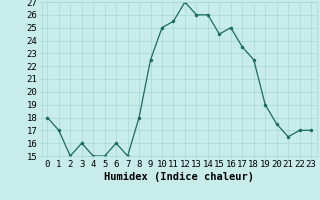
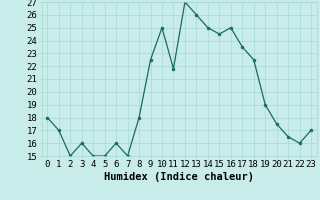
11: 25.5 -> 21.8
14: 26.0 -> 25.0
22: 17.0 -> 16.0
